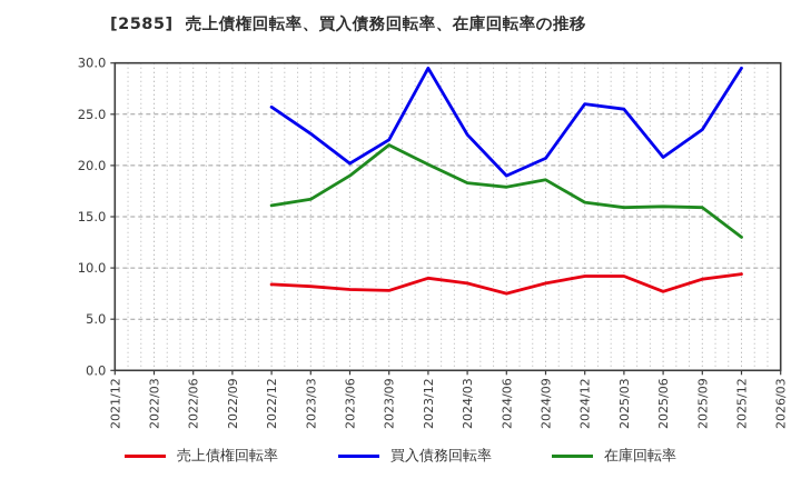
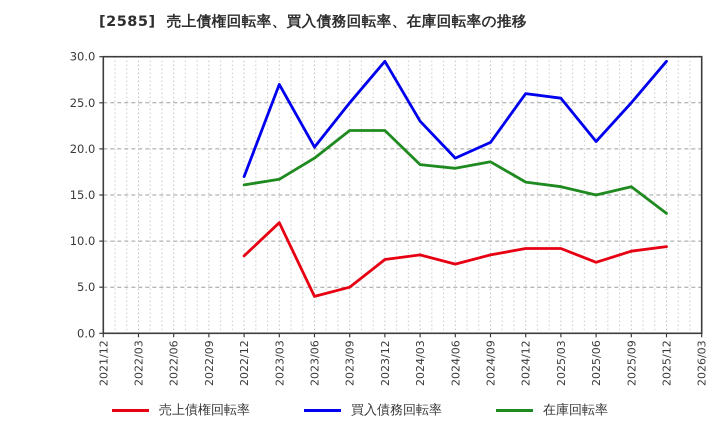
買入債務回転率/2022/12: 26 -> 17
売上債権回転率/2023/03: 8 -> 12
買入債務回転率/2023/03: 23 -> 27
売上債権回転率/2023/06: 8 -> 4
売上債権回転率/2023/09: 8 -> 5
買入債務回転率/2023/09: 22 -> 25
売上債権回転率/2023/12: 9 -> 8
在庫回転率/2023/12: 20 -> 22
在庫回転率/2025/06: 16 -> 15
買入債務回転率/2025/09: 24 -> 25
